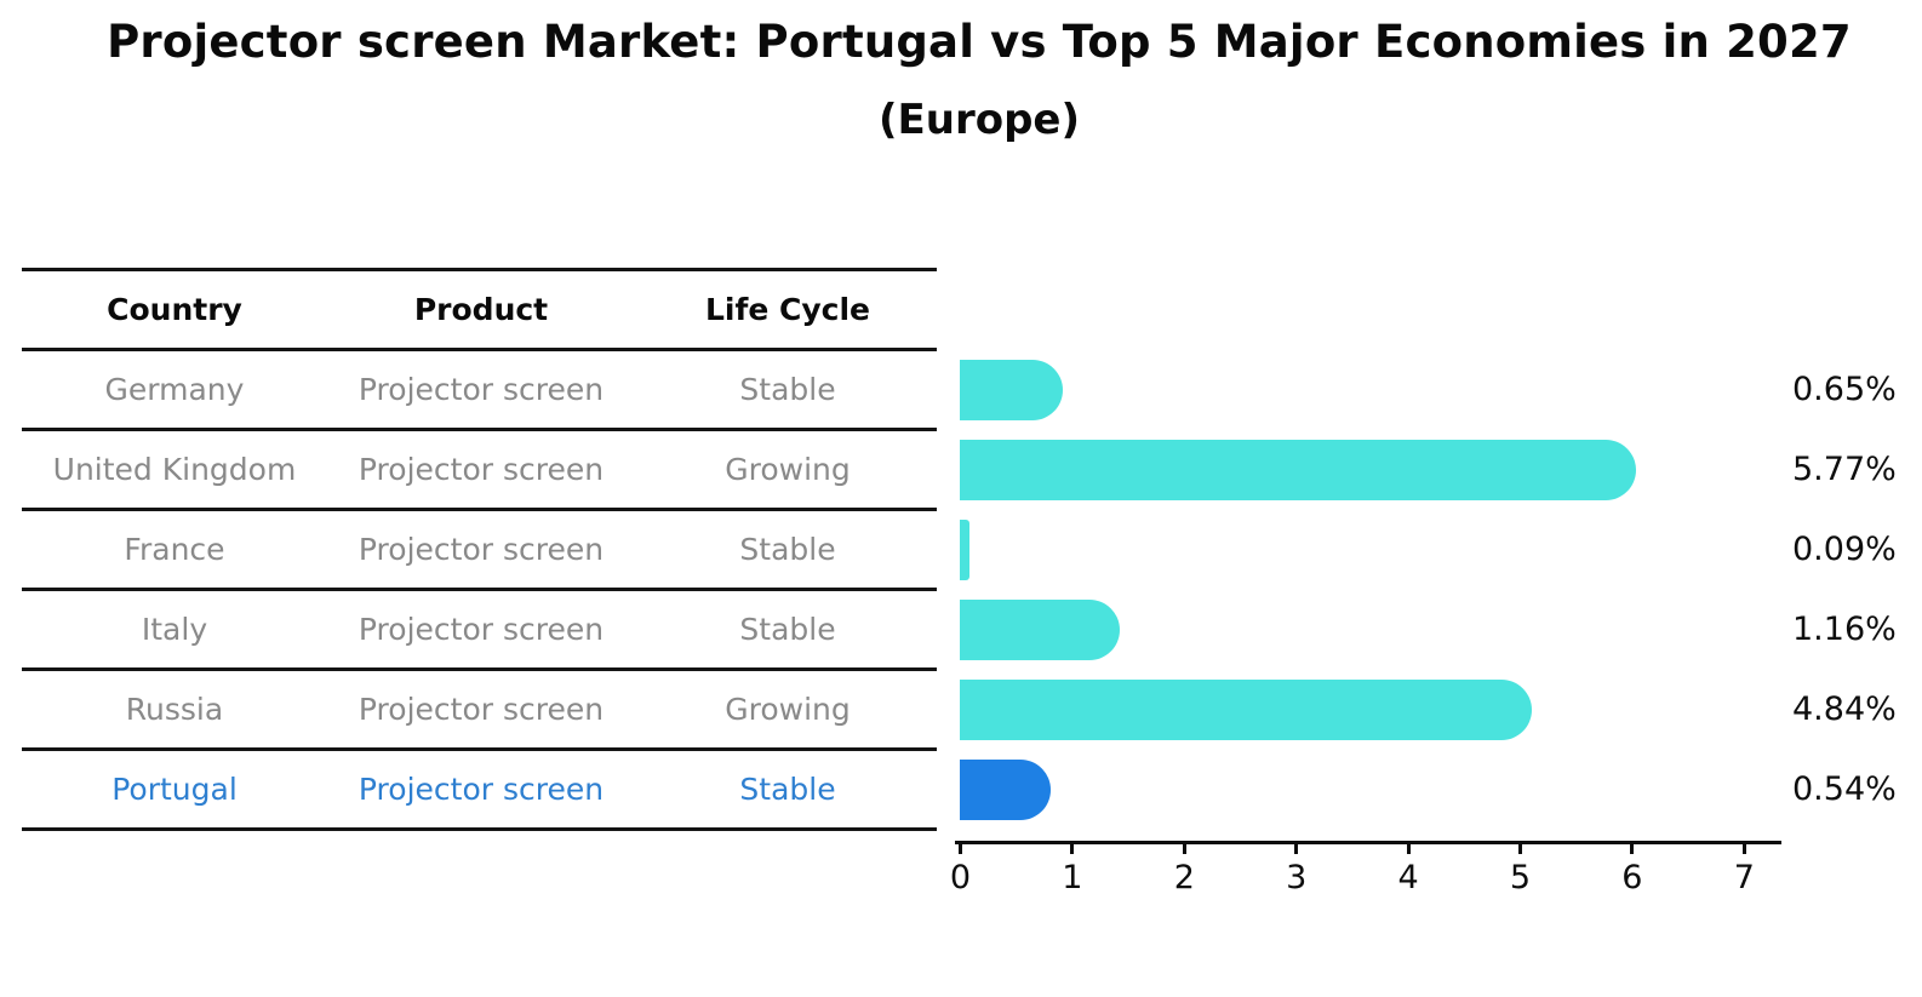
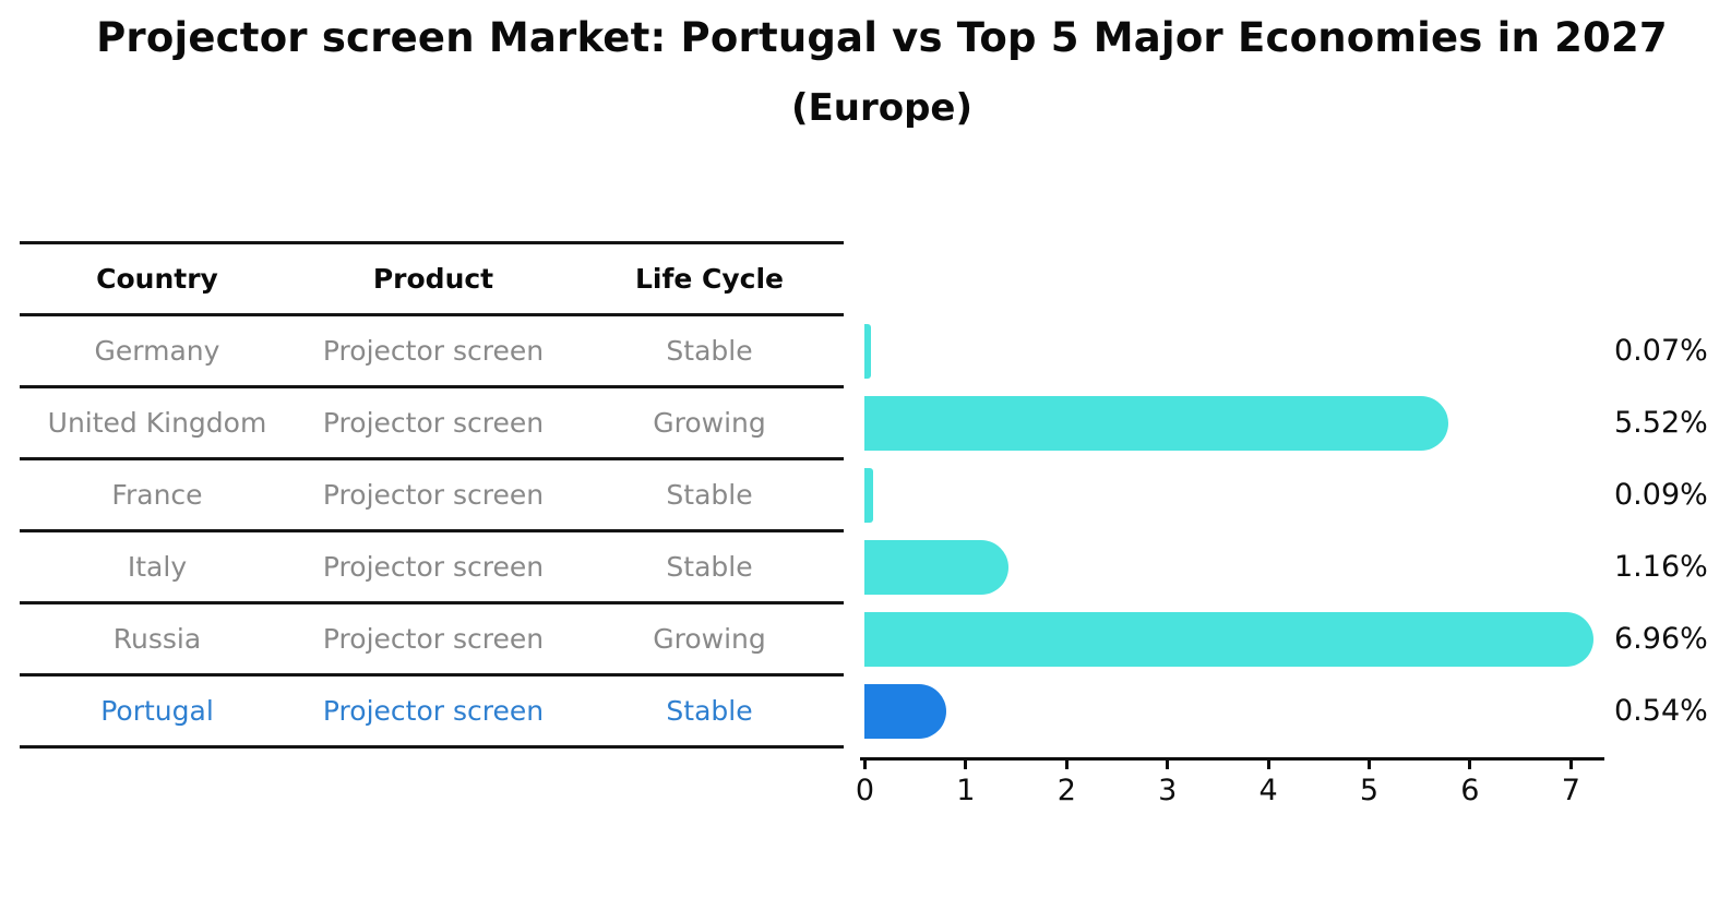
Germany: 0.65% -> 0.07%
United Kingdom: 5.77% -> 5.52%
Russia: 4.84% -> 6.96%
